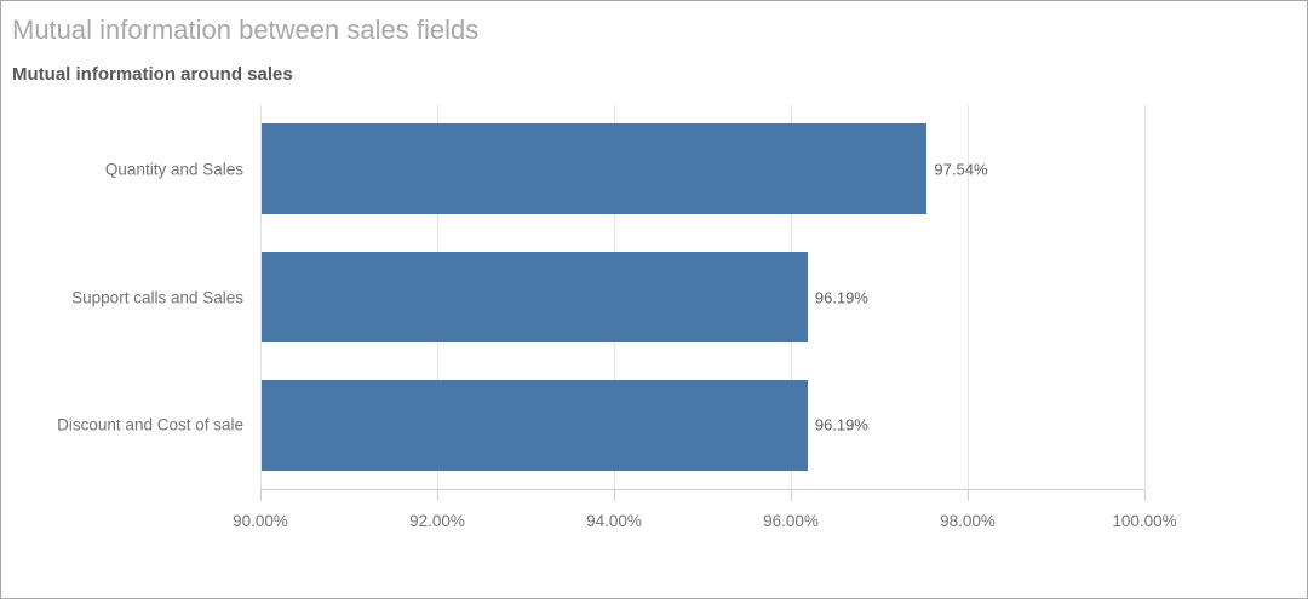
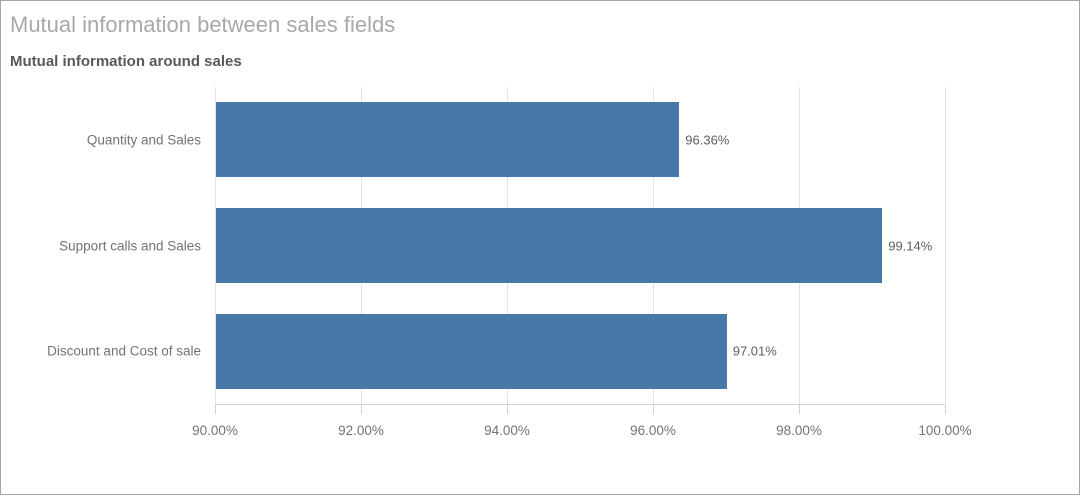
Quantity and Sales: 97.54% -> 96.36%
Support calls and Sales: 96.19% -> 99.14%
Discount and Cost of sale: 96.19% -> 97.01%
